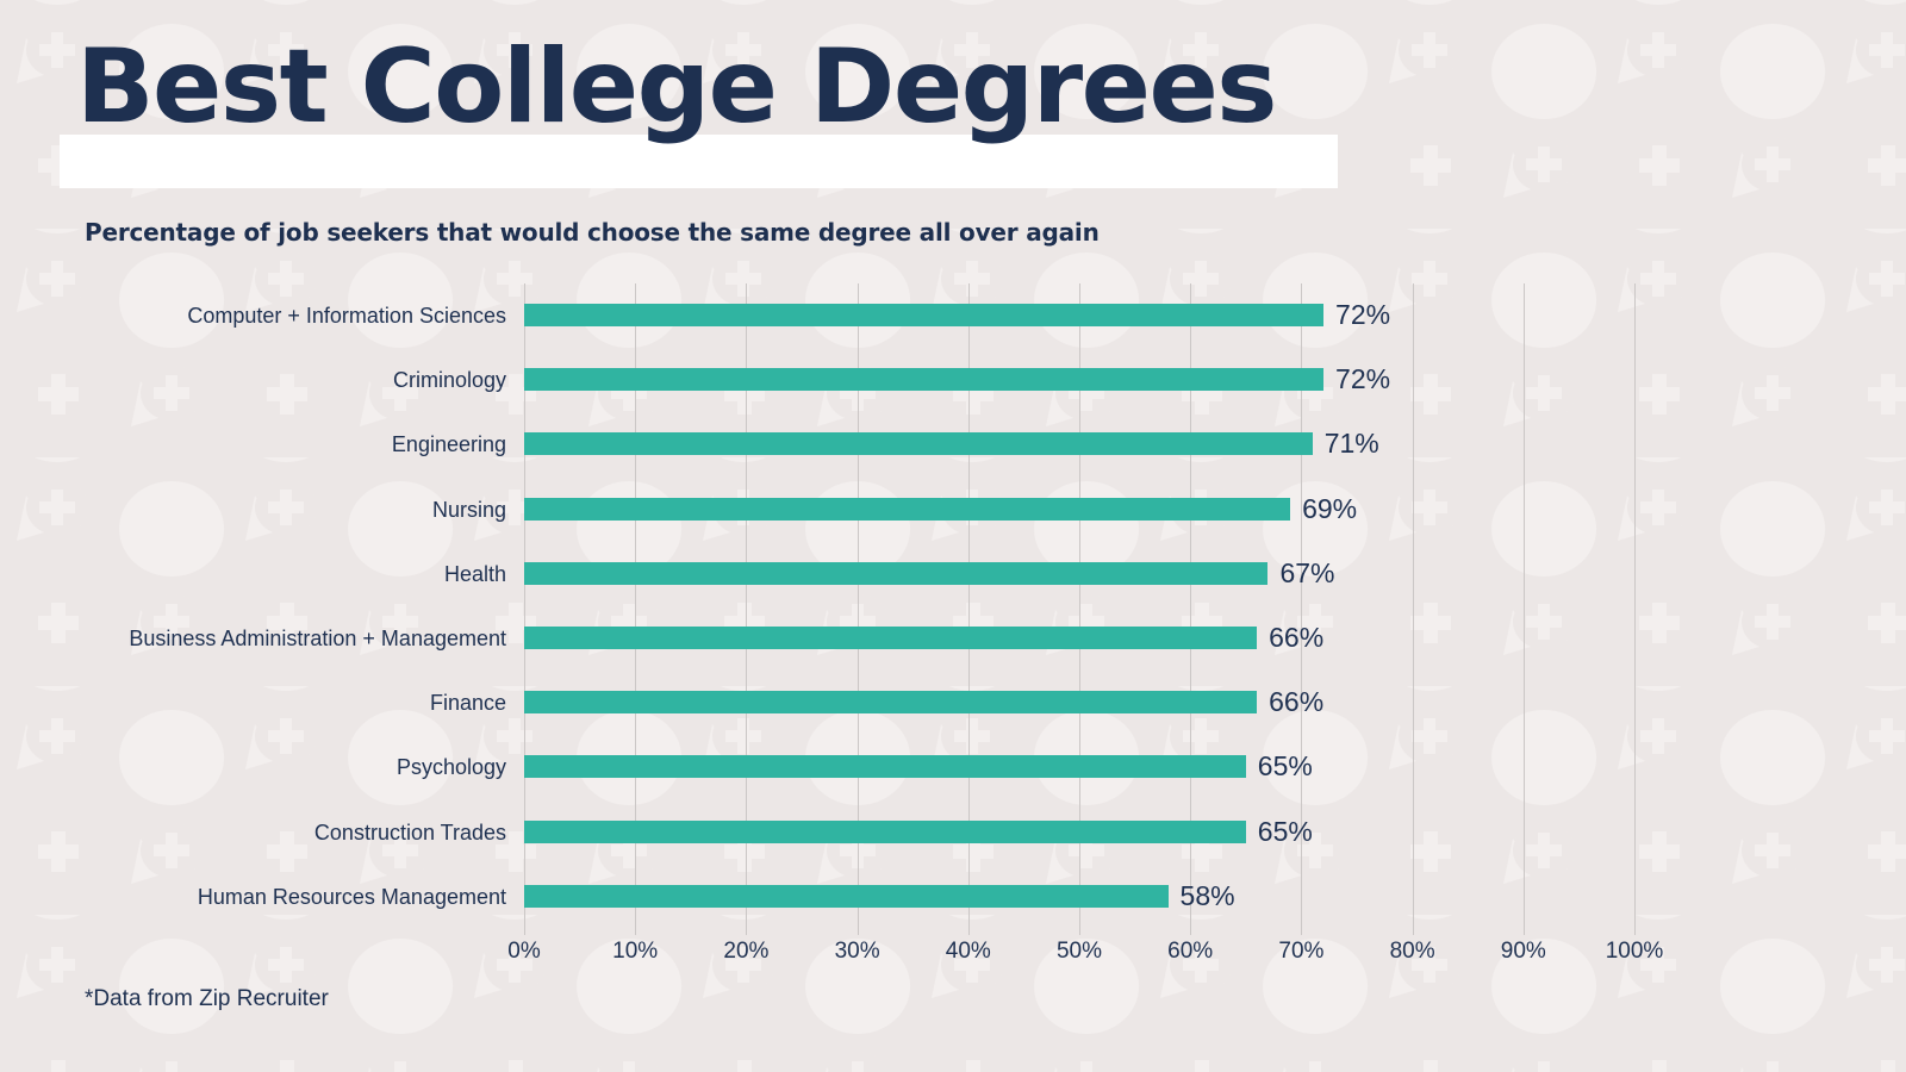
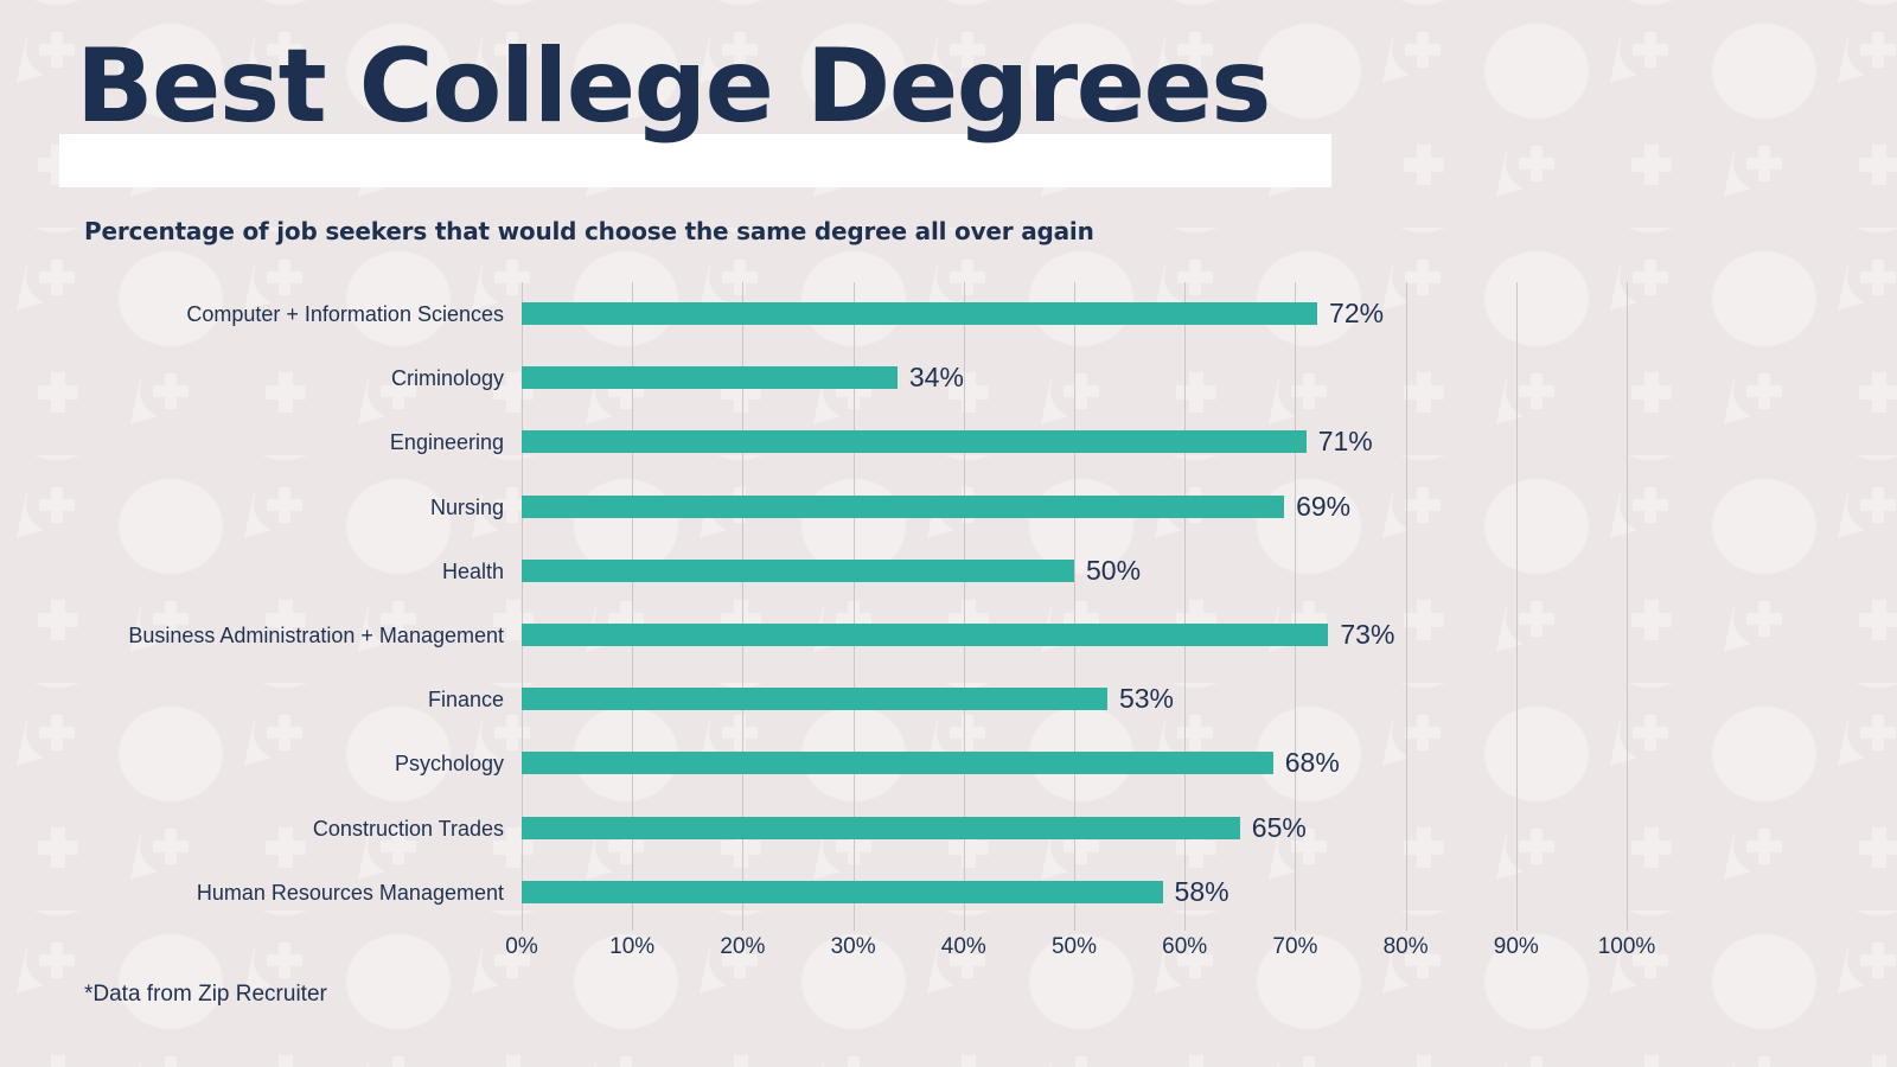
Criminology: 72% -> 34%
Health: 67% -> 50%
Business Administration + Management: 66% -> 73%
Finance: 66% -> 53%
Psychology: 65% -> 68%
